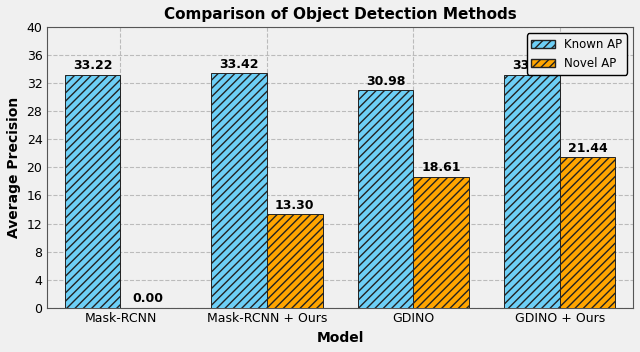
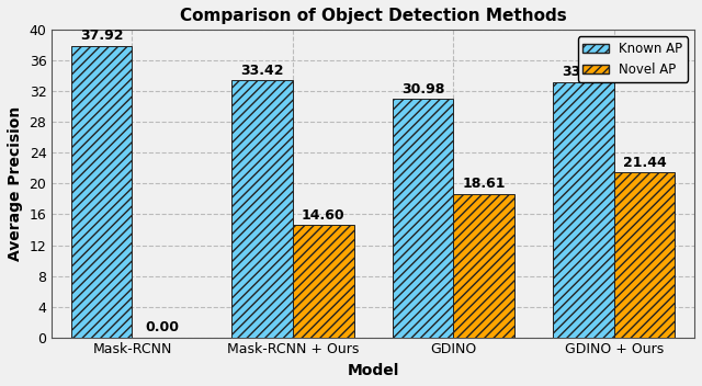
Known AP/Mask-RCNN: 33.22 -> 37.92
Novel AP/Mask-RCNN + Ours: 13.30 -> 14.60
